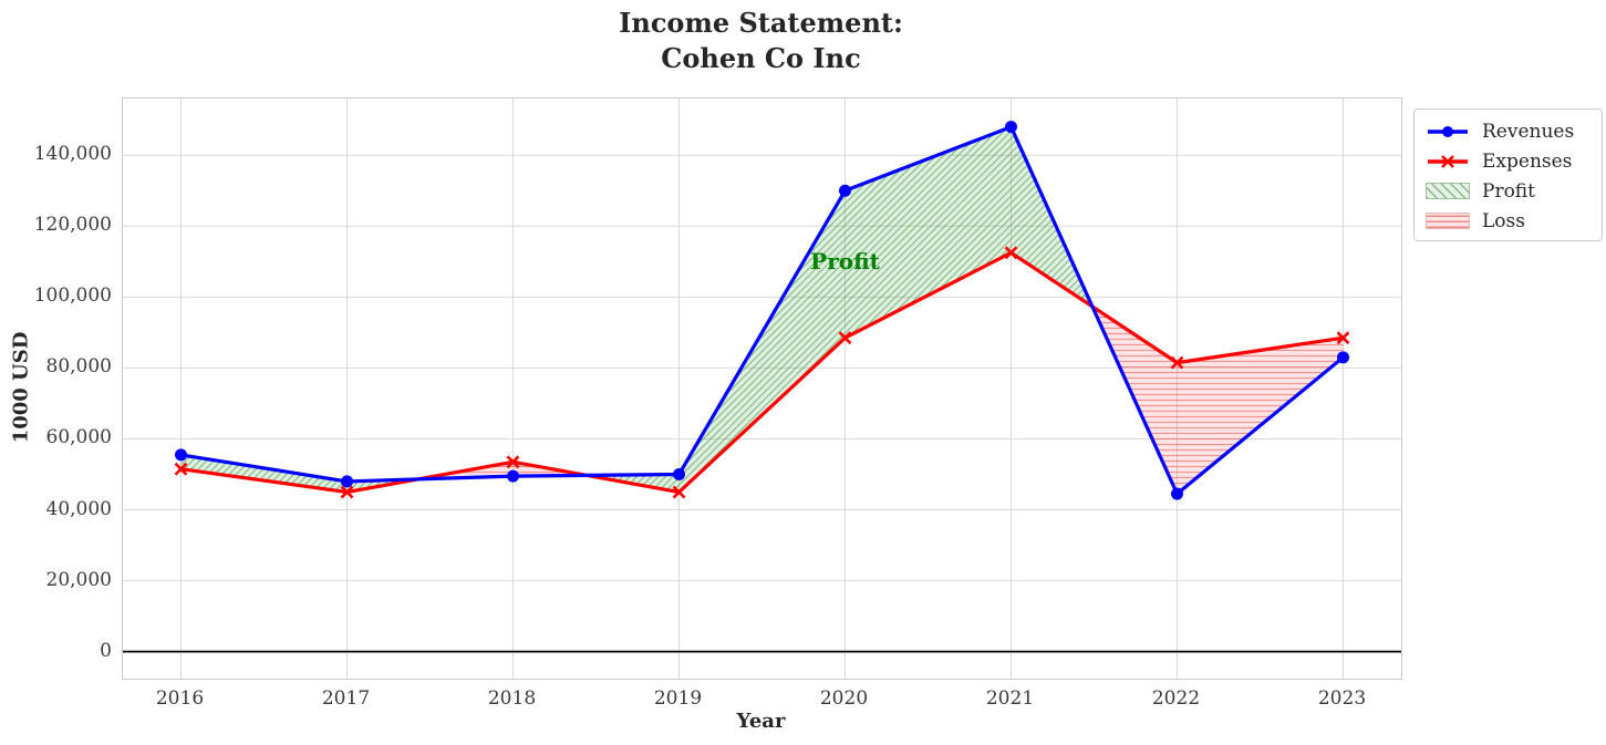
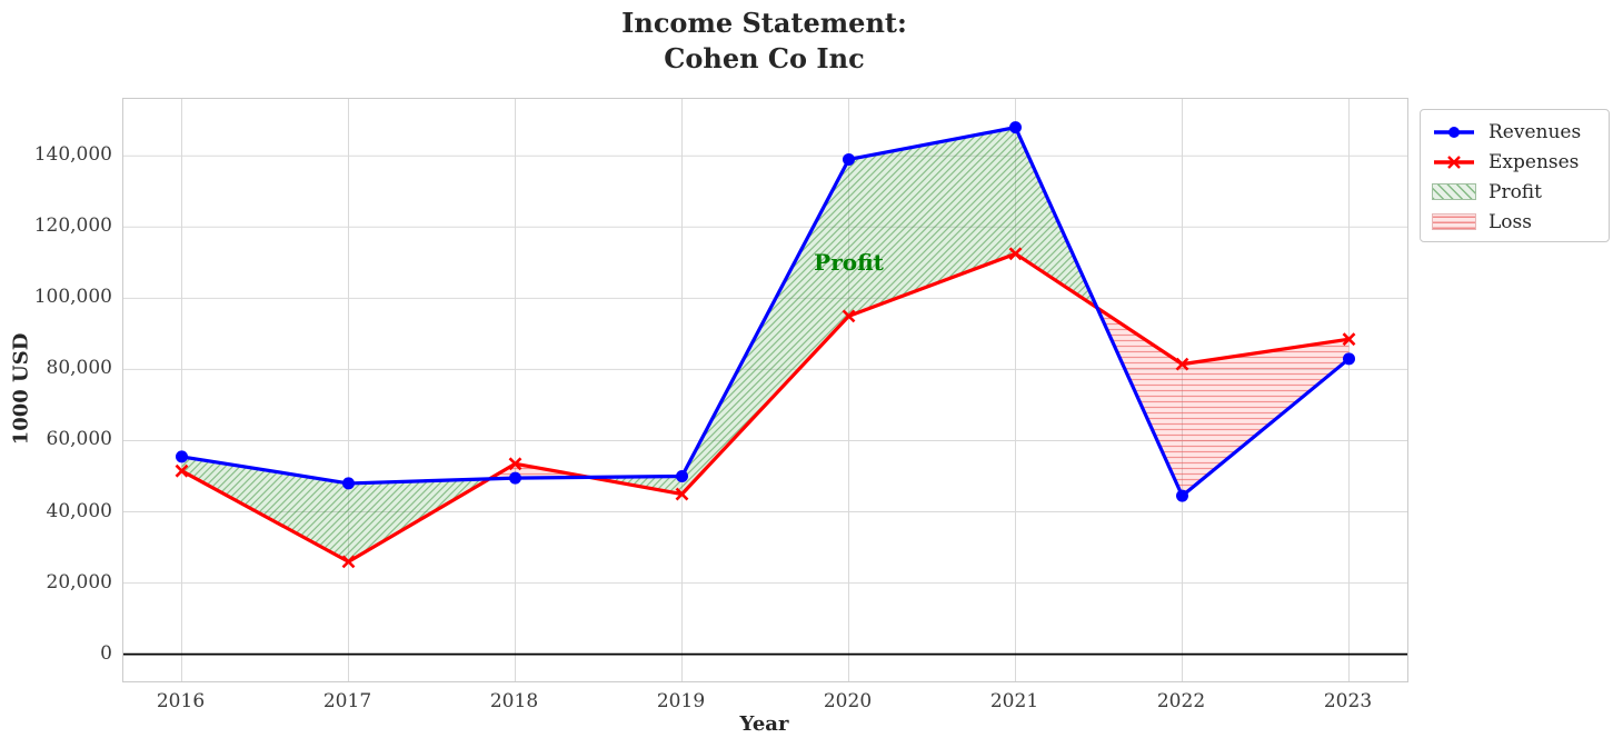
Expenses/2017: 45000 -> 26000
Revenues/2020: 130000 -> 139000
Expenses/2020: 88000 -> 95000
